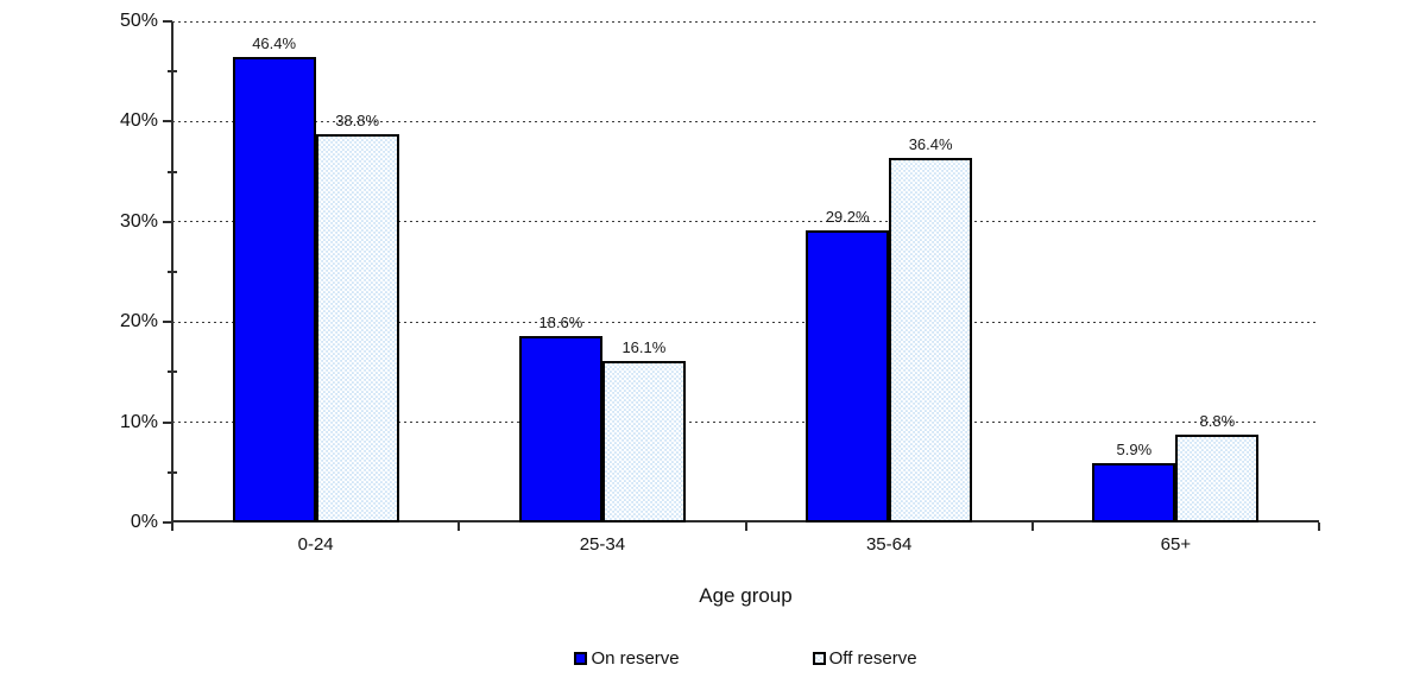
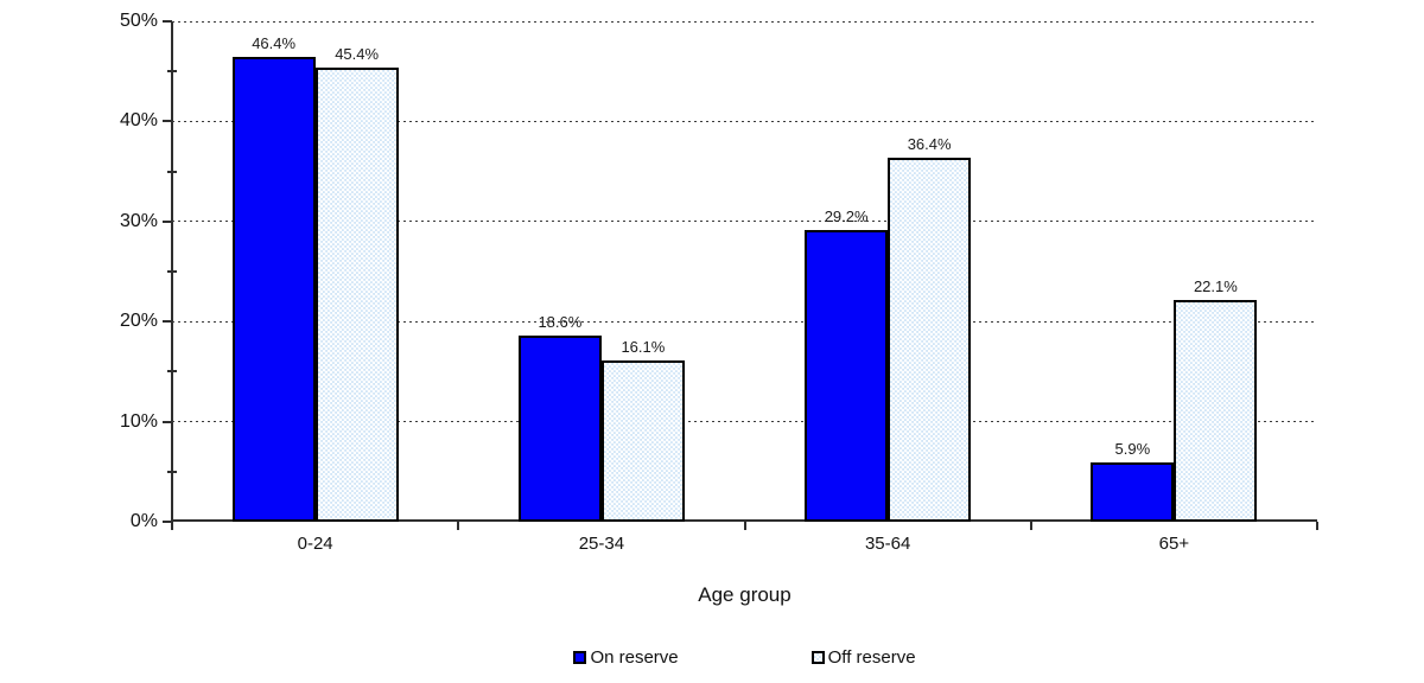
Off reserve/0-24: 38.8% -> 45.4%
Off reserve/65+: 8.8% -> 22.1%
